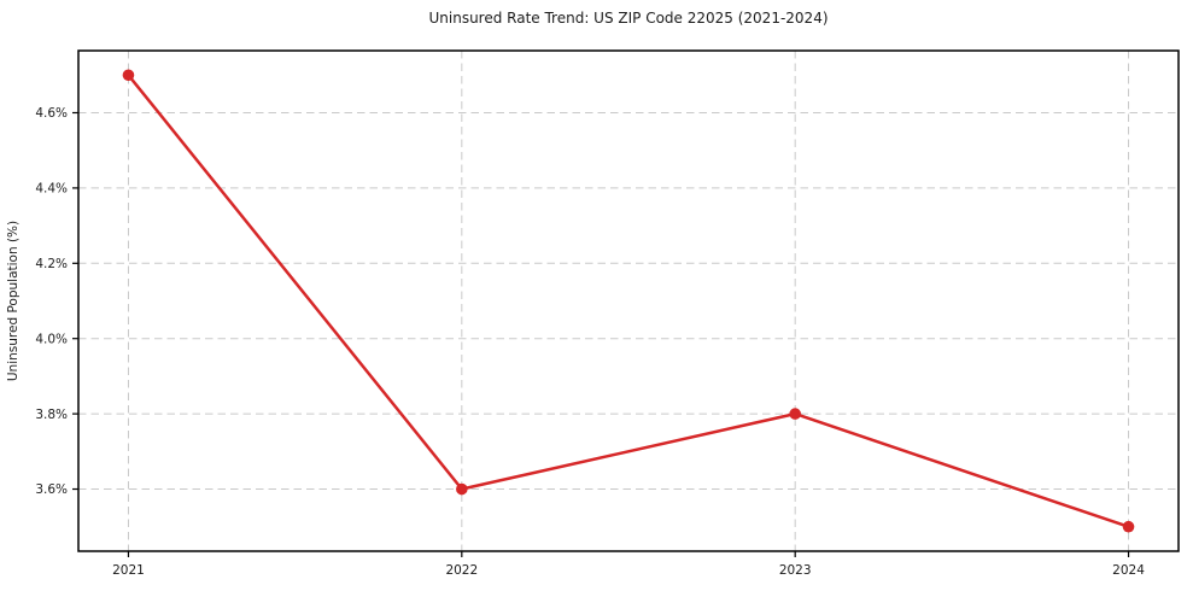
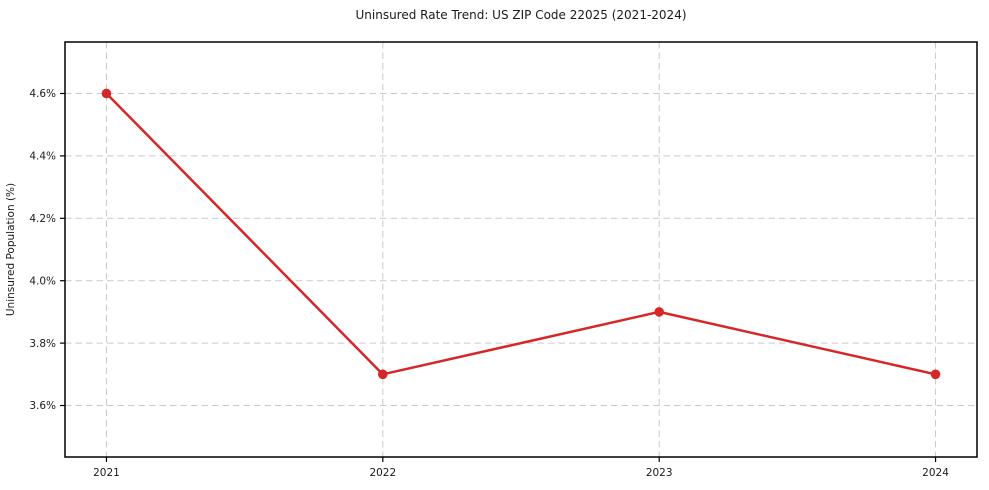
2021: 4.7% -> 4.6%
2022: 3.6% -> 3.7%
2023: 3.8% -> 3.9%
2024: 3.5% -> 3.7%
